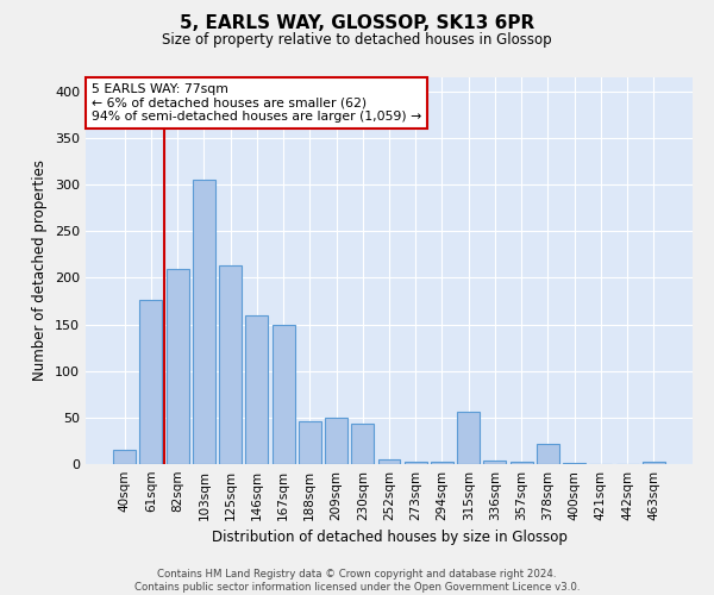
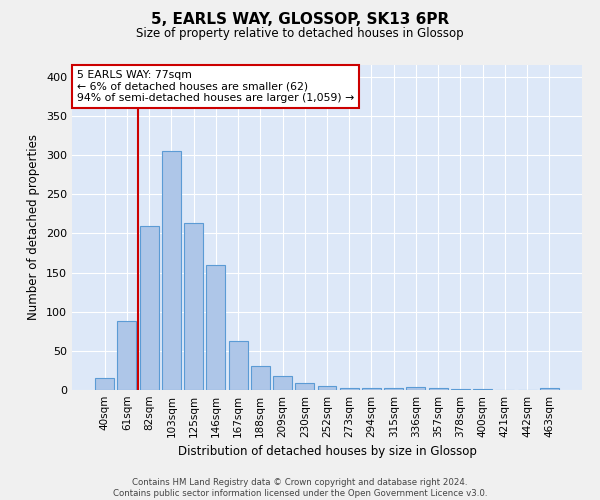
61sqm: 176 -> 88
167sqm: 150 -> 63
188sqm: 46 -> 31
209sqm: 50 -> 18
230sqm: 44 -> 9
315sqm: 56 -> 2
378sqm: 22 -> 1
